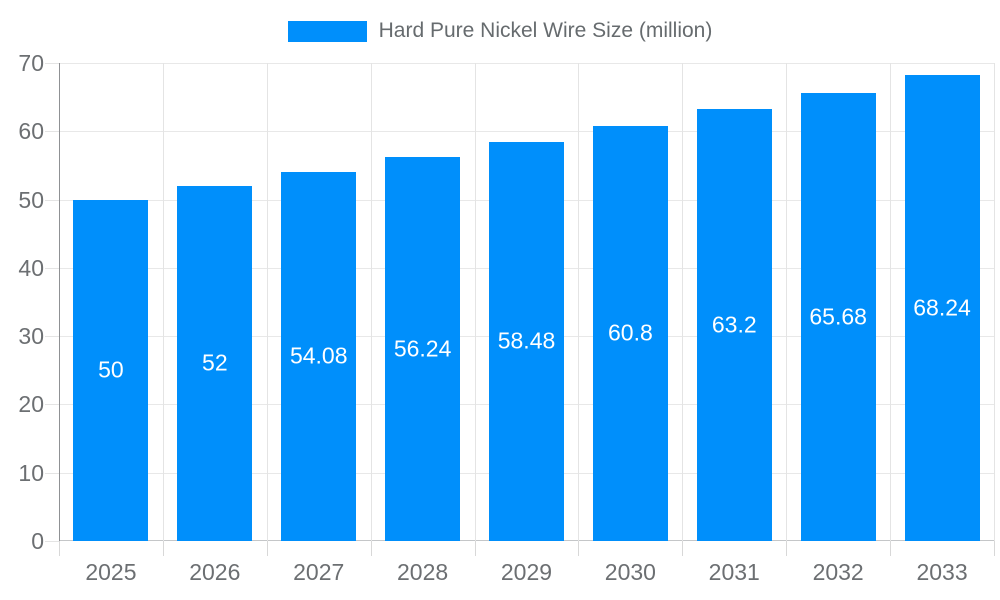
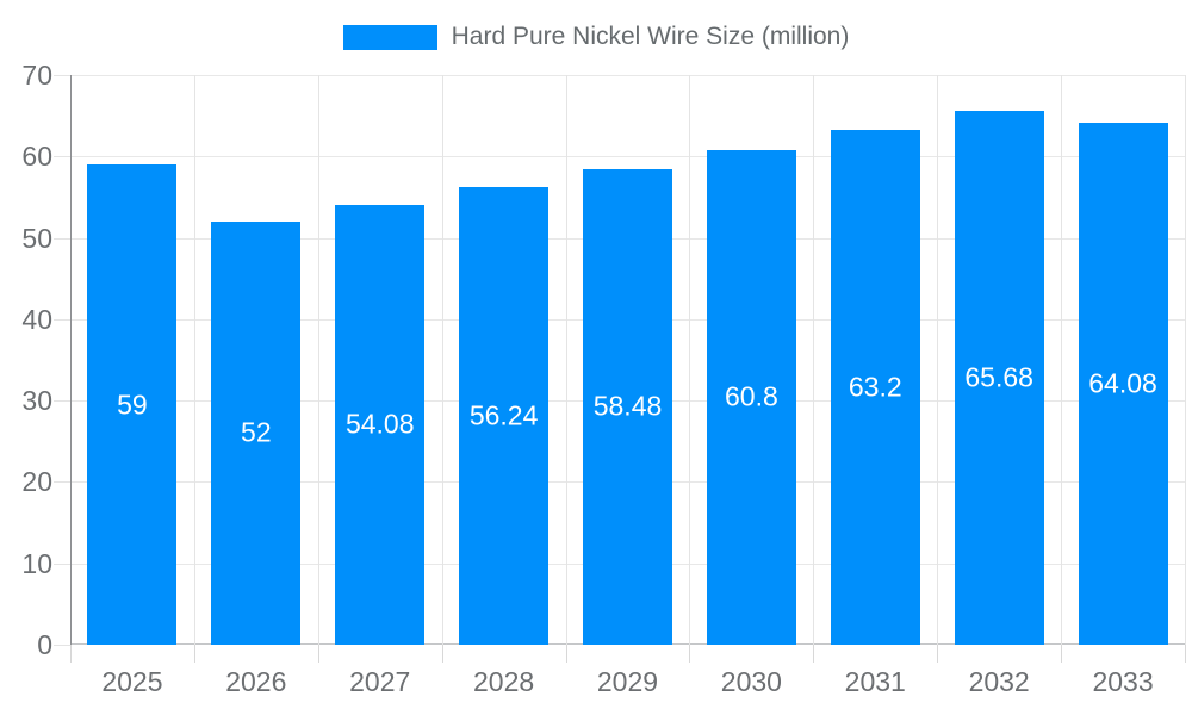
2025: 50 -> 59
2033: 68.24 -> 64.08
